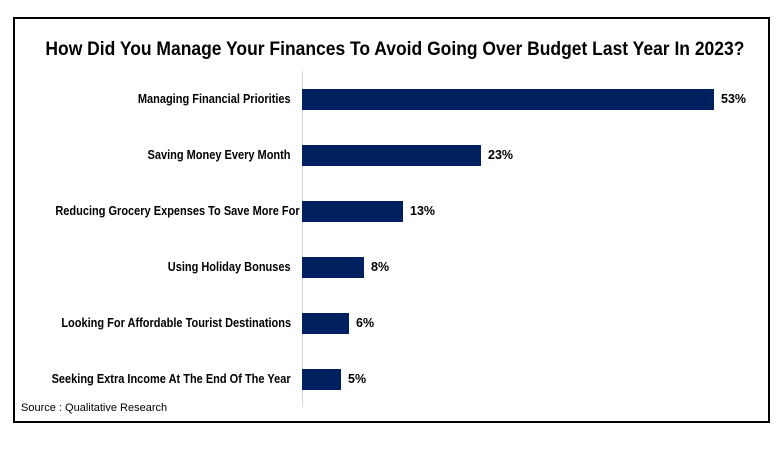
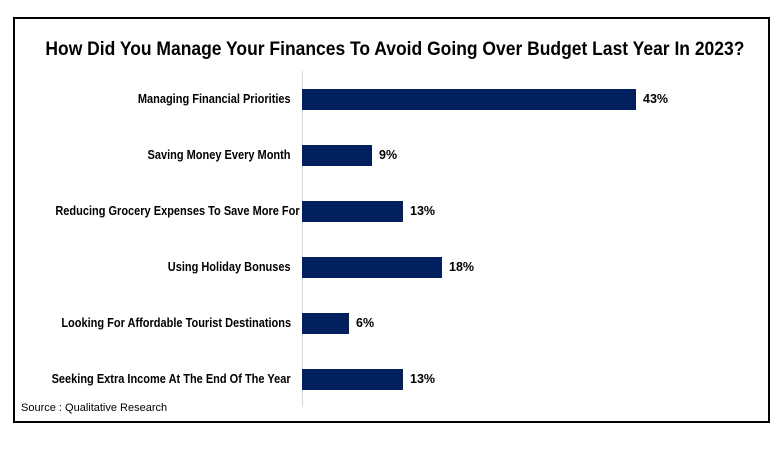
Managing Financial Priorities: 53% -> 43%
Saving Money Every Month: 23% -> 9%
Using Holiday Bonuses: 8% -> 18%
Seeking Extra Income At The End Of The Year: 5% -> 13%
